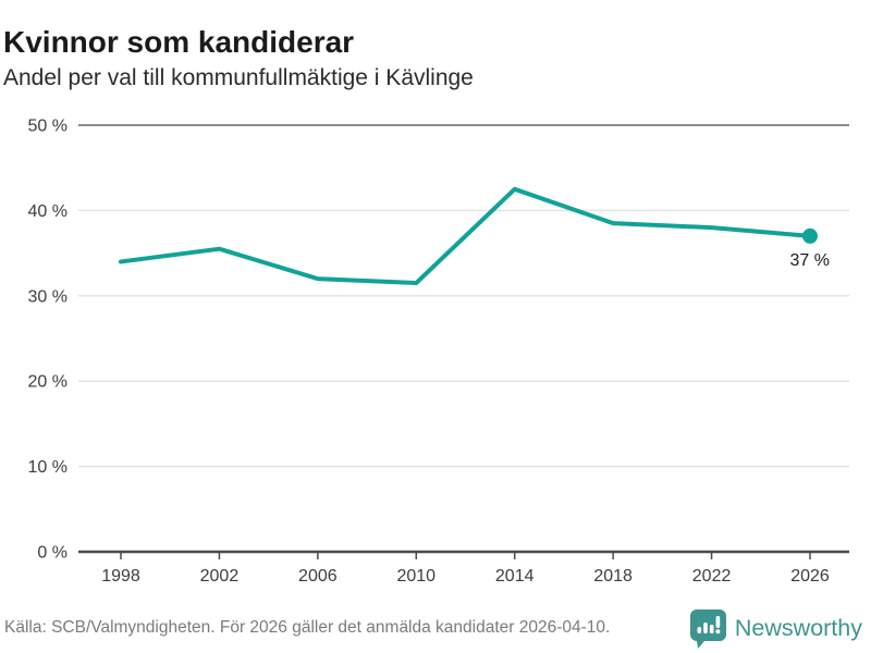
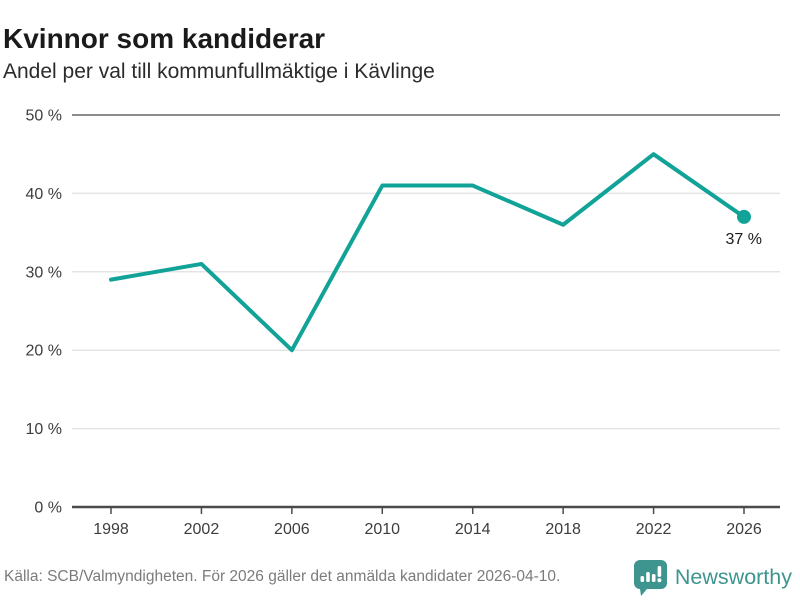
1998: 34% -> 29%
2002: 36% -> 31%
2006: 32% -> 20%
2010: 32% -> 41%
2014: 42% -> 41%
2018: 38% -> 36%
2022: 38% -> 45%
